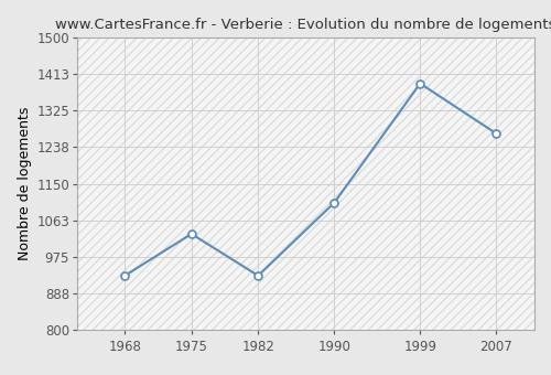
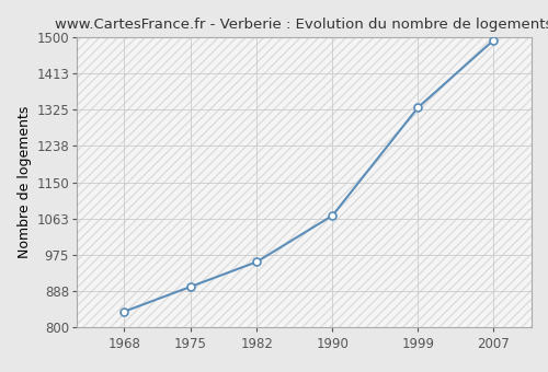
1968: 930 -> 838
1975: 1030 -> 898
1982: 930 -> 958
1990: 1105 -> 1070
1999: 1390 -> 1330
2007: 1270 -> 1493
